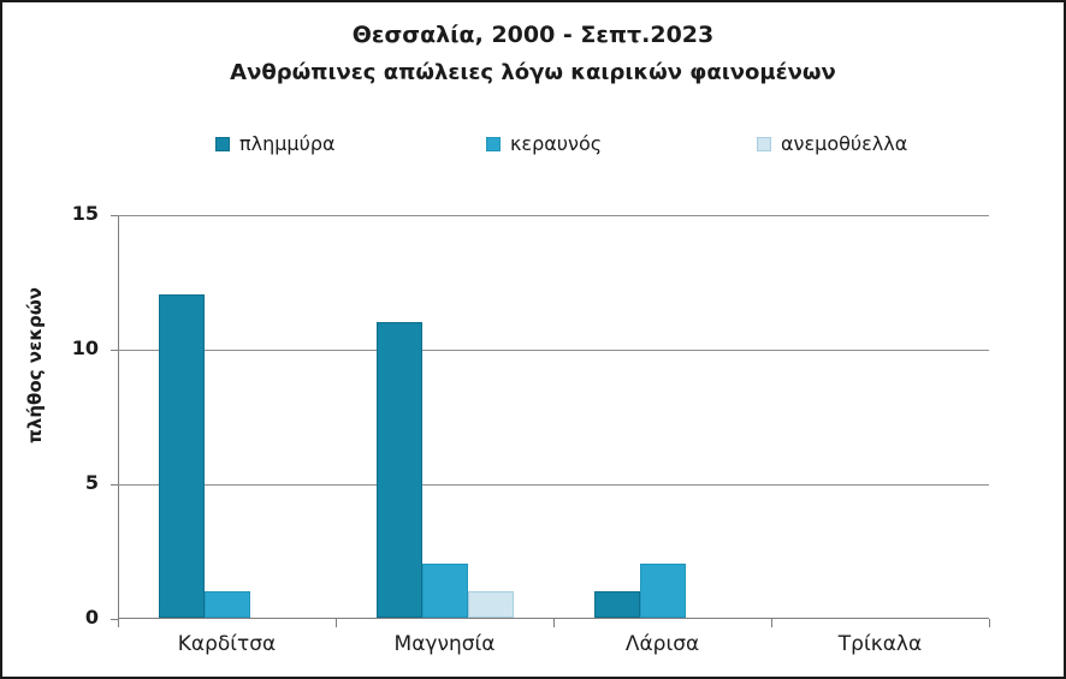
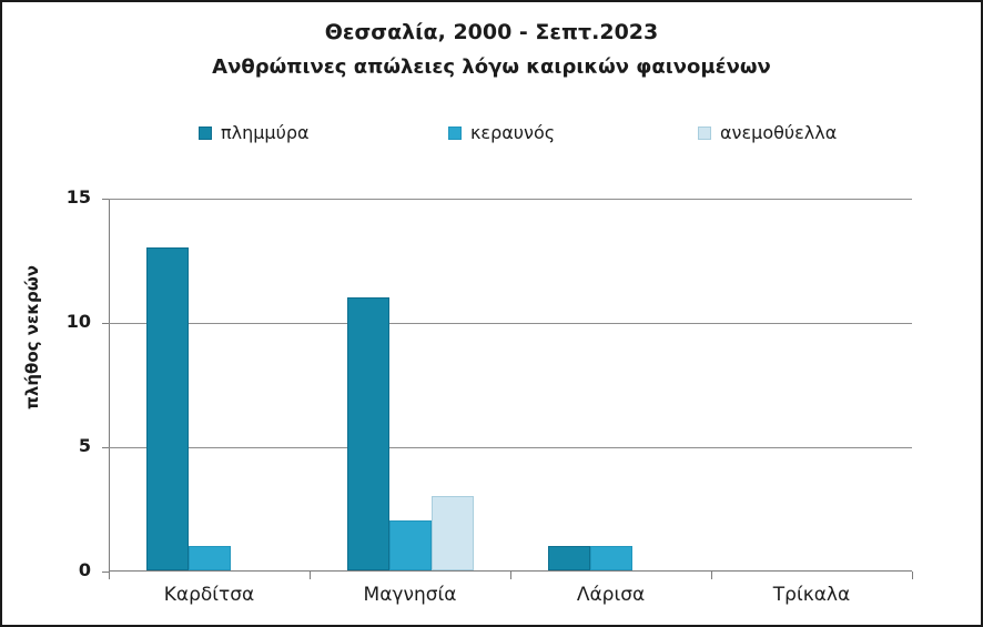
πλημμύρα/Καρδίτσα: 12 -> 13
ανεμοθύελλα/Μαγνησία: 1 -> 3
κεραυνός/Λάρισα: 2 -> 1
